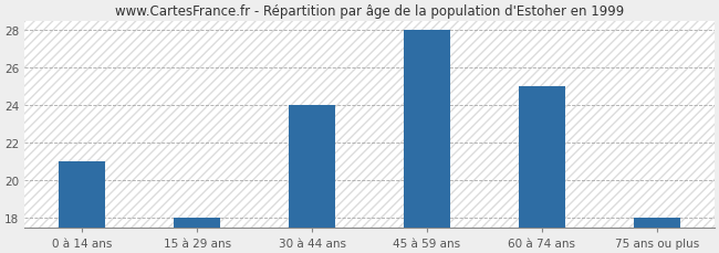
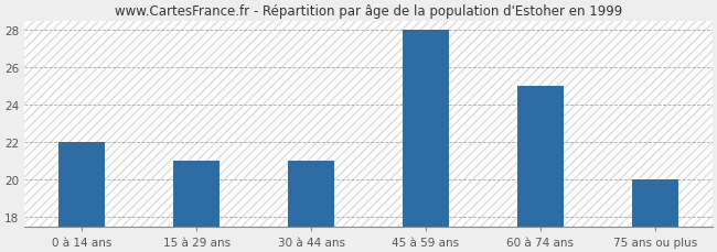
0 à 14 ans: 21 -> 22
15 à 29 ans: 18 -> 21
30 à 44 ans: 24 -> 21
75 ans ou plus: 18 -> 20
